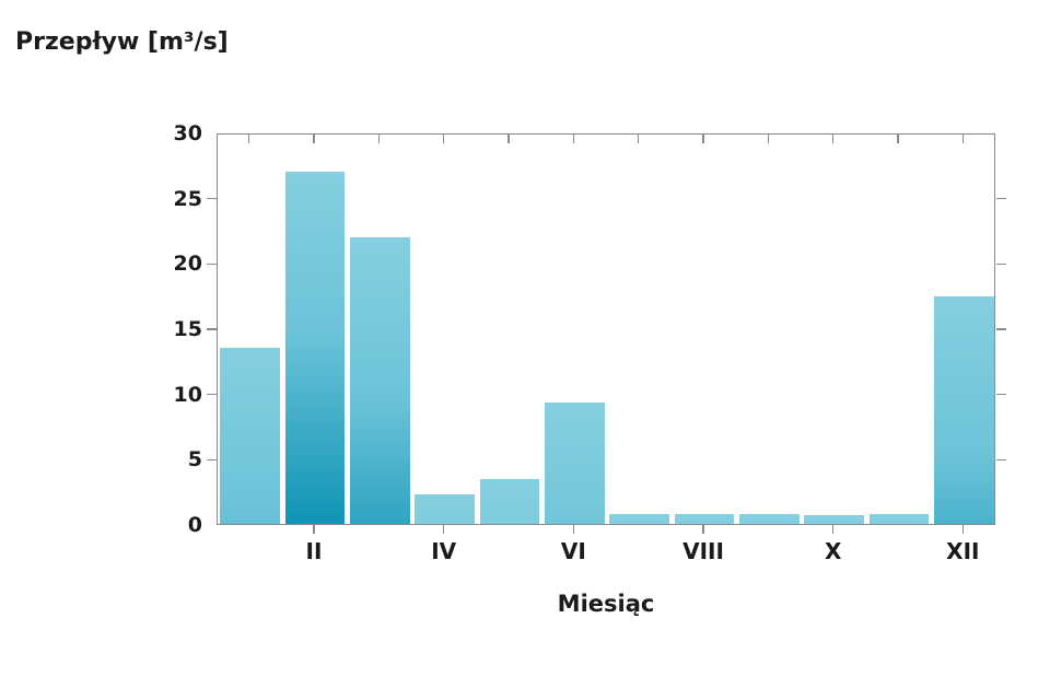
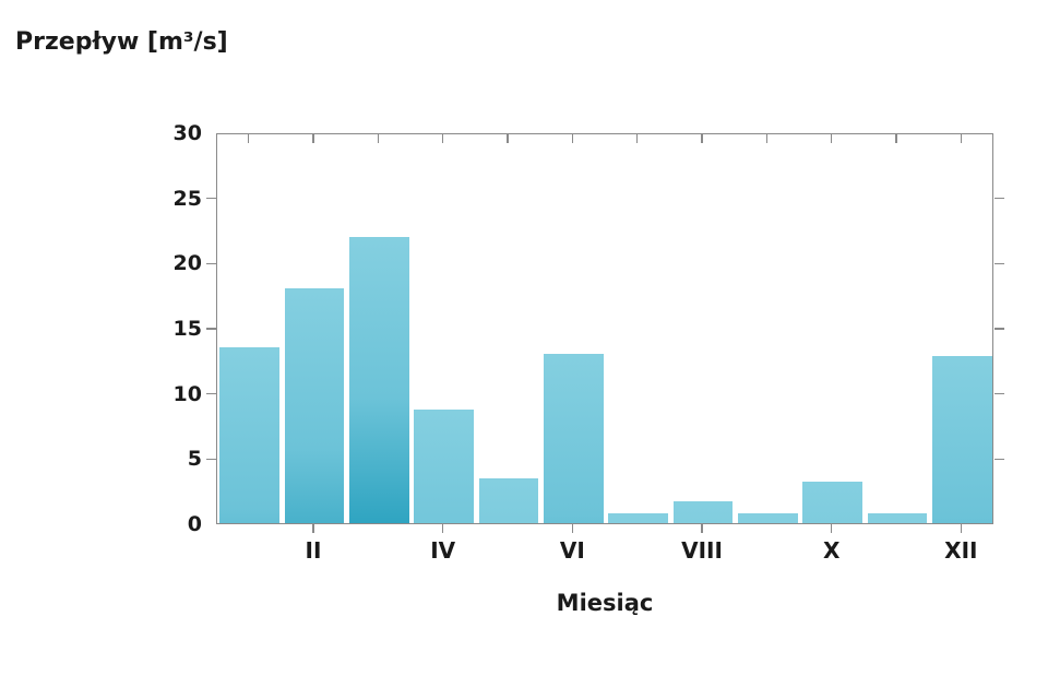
II: 27.0 -> 18.0
IV: 2.3 -> 8.7
VI: 9.3 -> 13.0
VIII: 0.8 -> 1.7
X: 0.7 -> 3.2
XII: 17.4 -> 12.8
